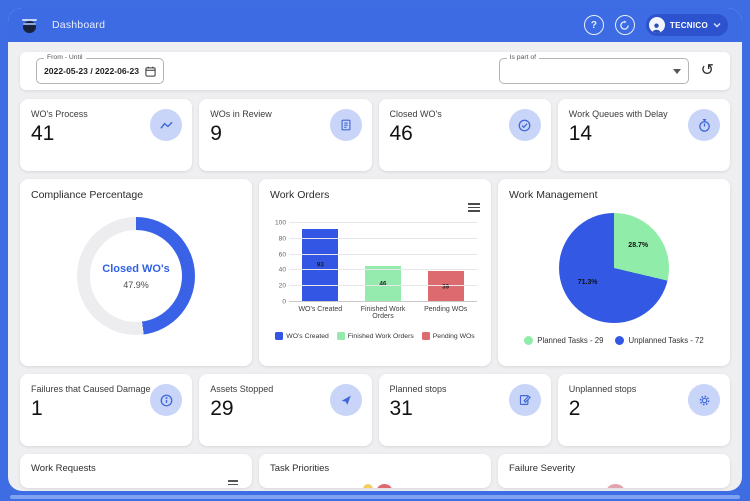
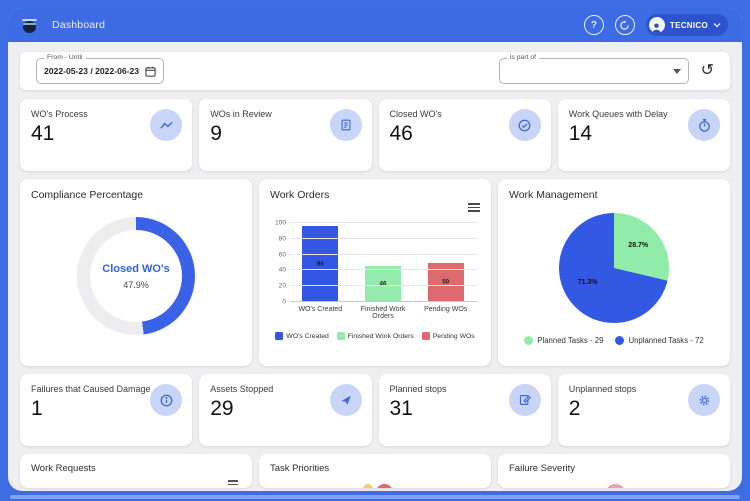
Work Orders/WO's Created: 93 -> 96
Work Orders/Pending WOs: 39 -> 50
